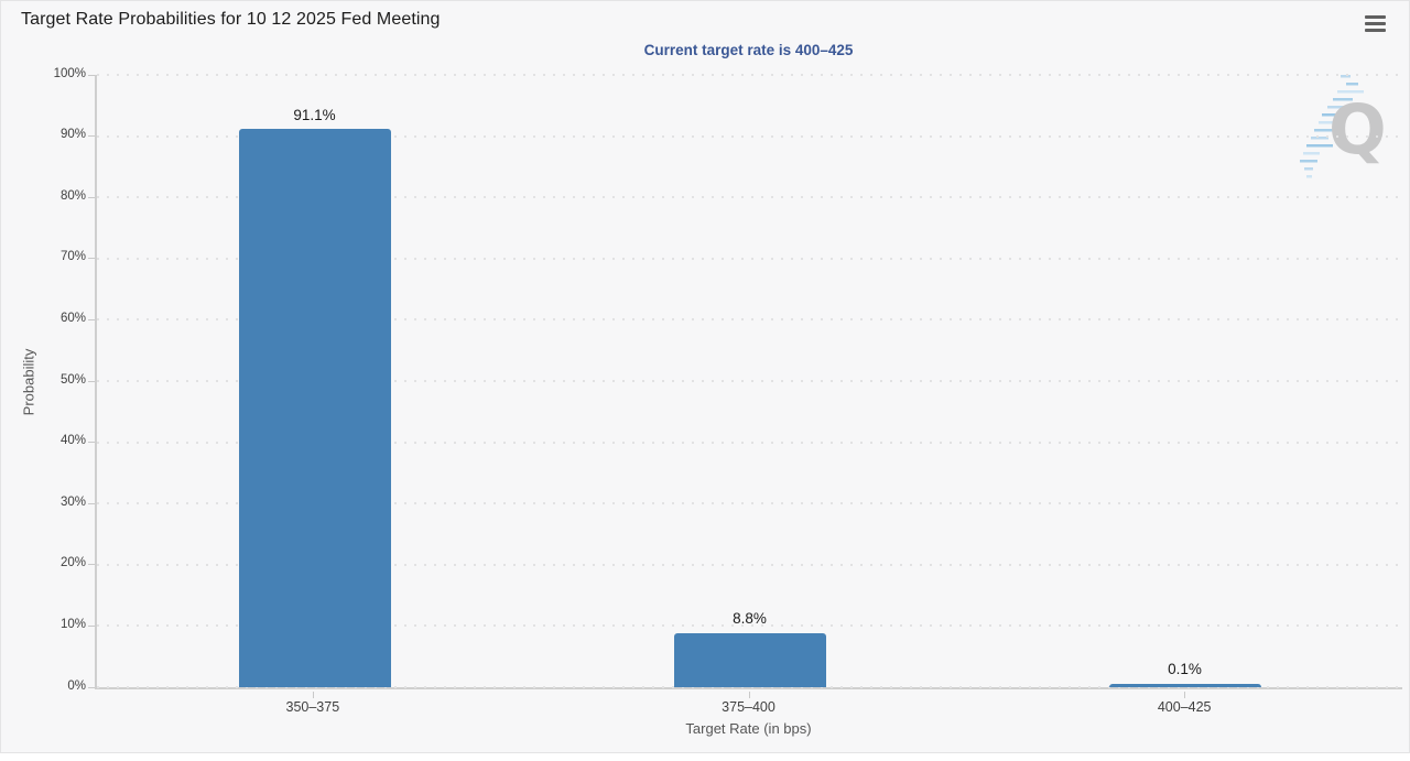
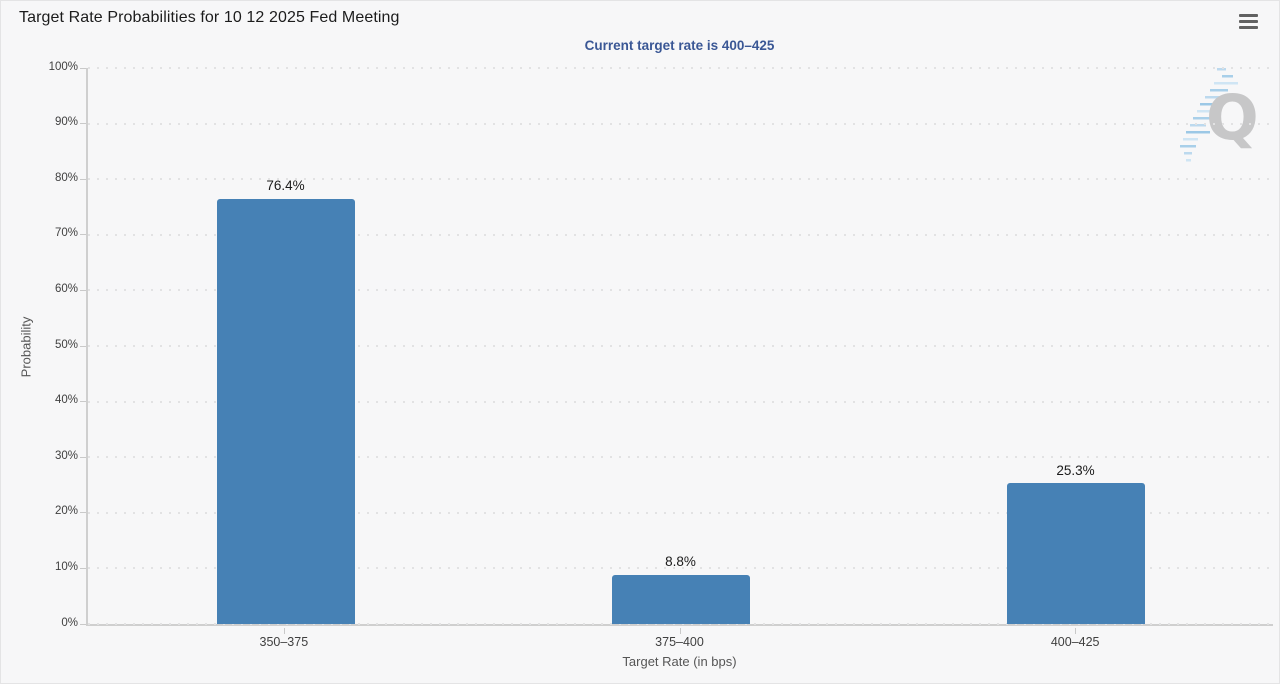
350–375: 91.1% -> 76.4%
400–425: 0.1% -> 25.3%
